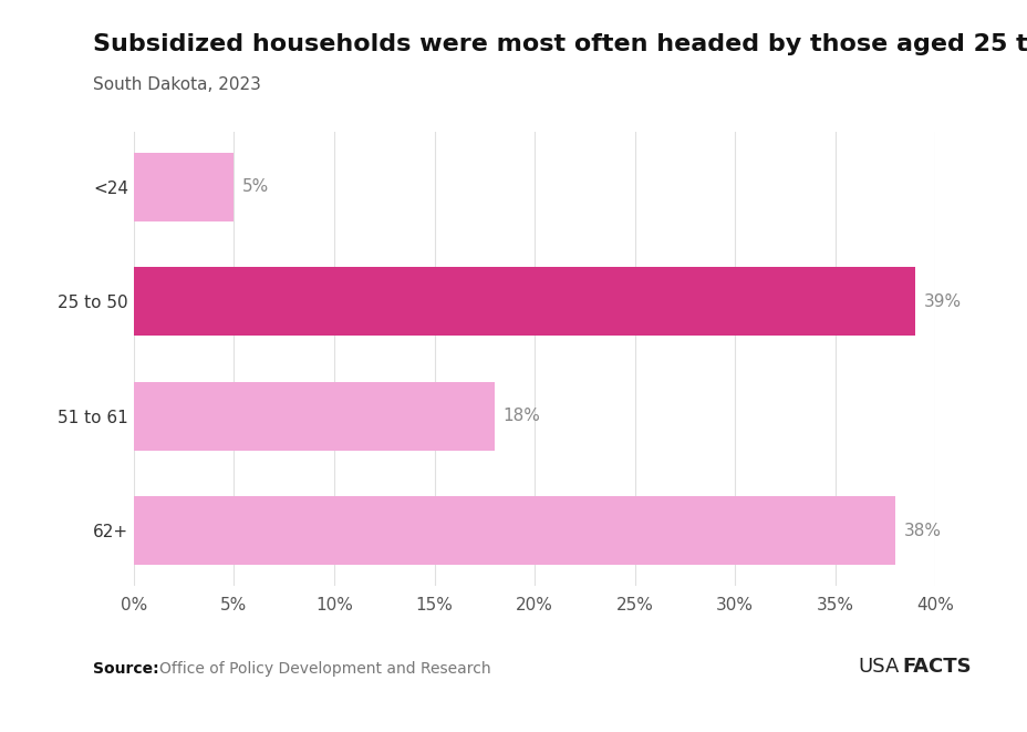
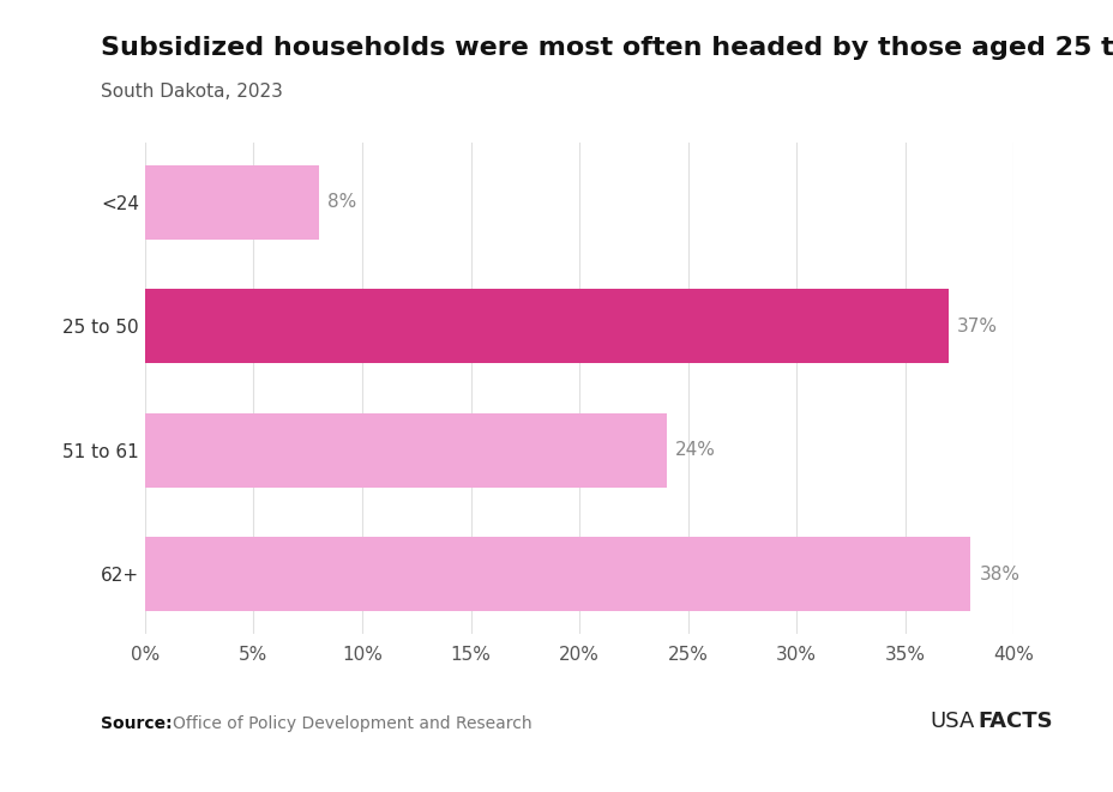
<24: 5% -> 8%
25 to 50: 39% -> 37%
51 to 61: 18% -> 24%
